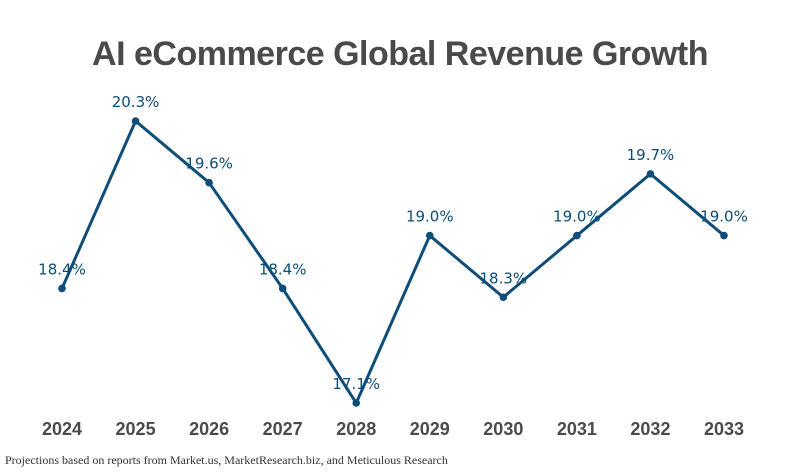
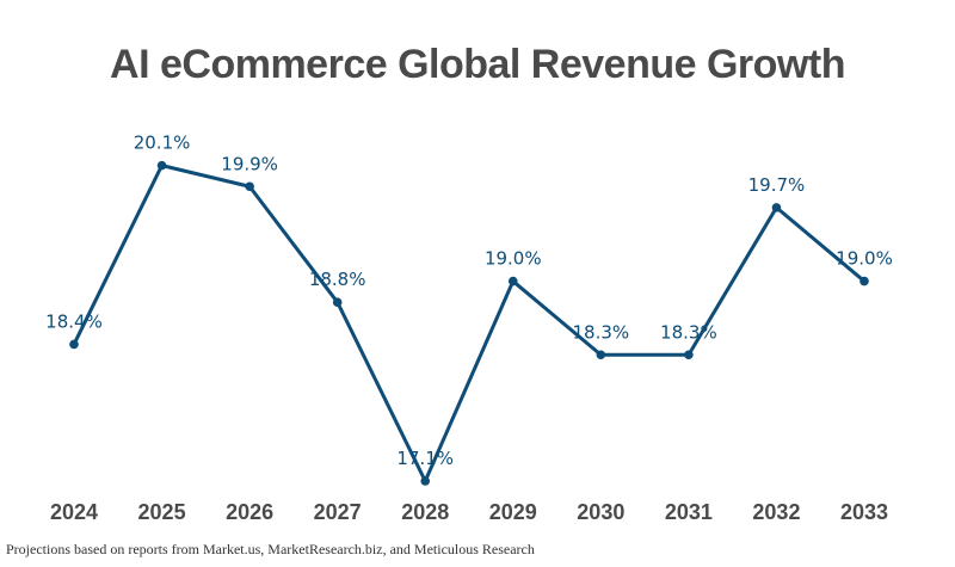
2025: 20.3% -> 20.1%
2026: 19.6% -> 19.9%
2027: 18.4% -> 18.8%
2031: 19.0% -> 18.3%
